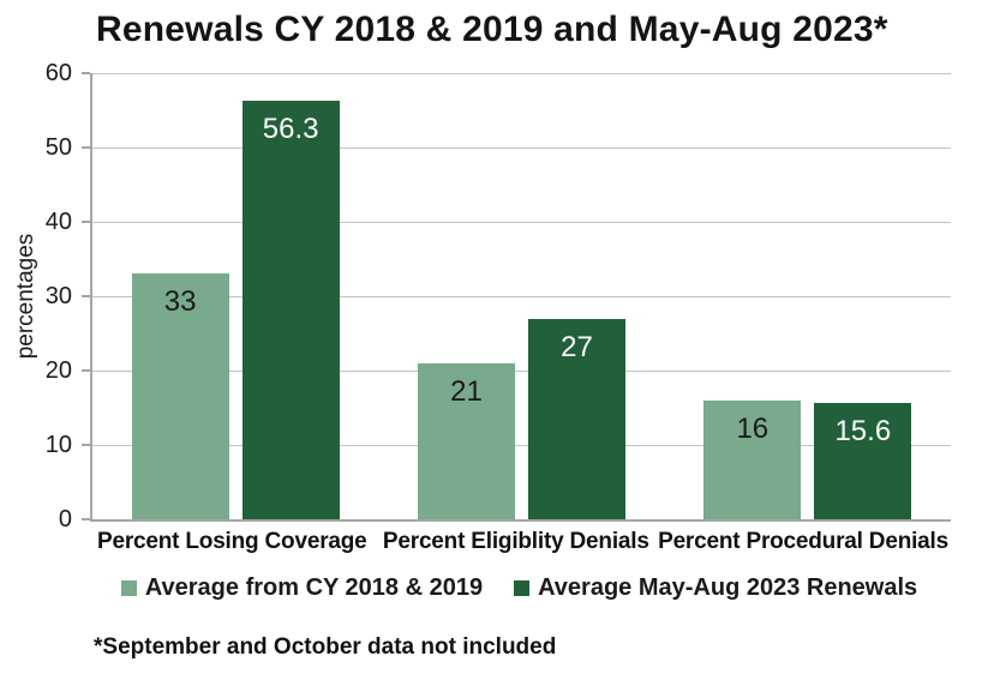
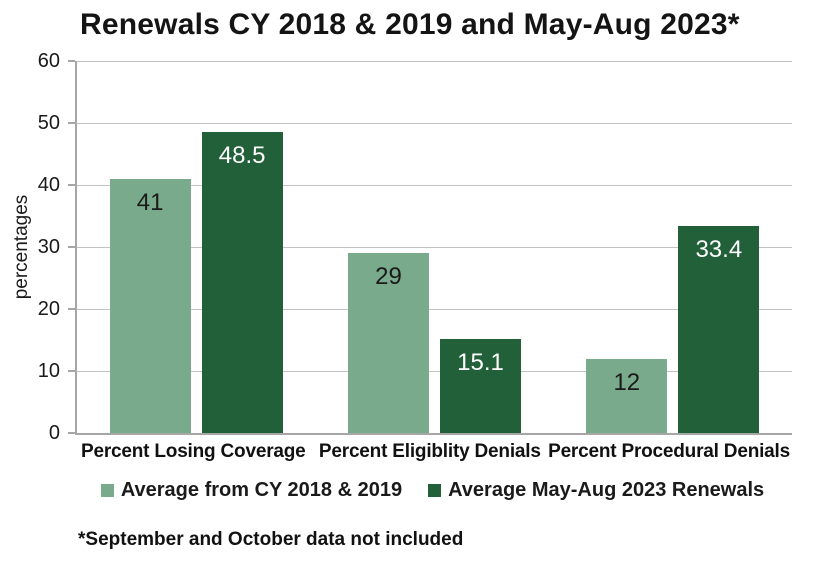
Average from CY 2018 & 2019/Percent Losing Coverage: 33 -> 41
Average May-Aug 2023 Renewals/Percent Losing Coverage: 56.3 -> 48.5
Average from CY 2018 & 2019/Percent Eligiblity Denials: 21 -> 29
Average May-Aug 2023 Renewals/Percent Eligiblity Denials: 27 -> 15.1
Average from CY 2018 & 2019/Percent Procedural Denials: 16 -> 12
Average May-Aug 2023 Renewals/Percent Procedural Denials: 15.6 -> 33.4
